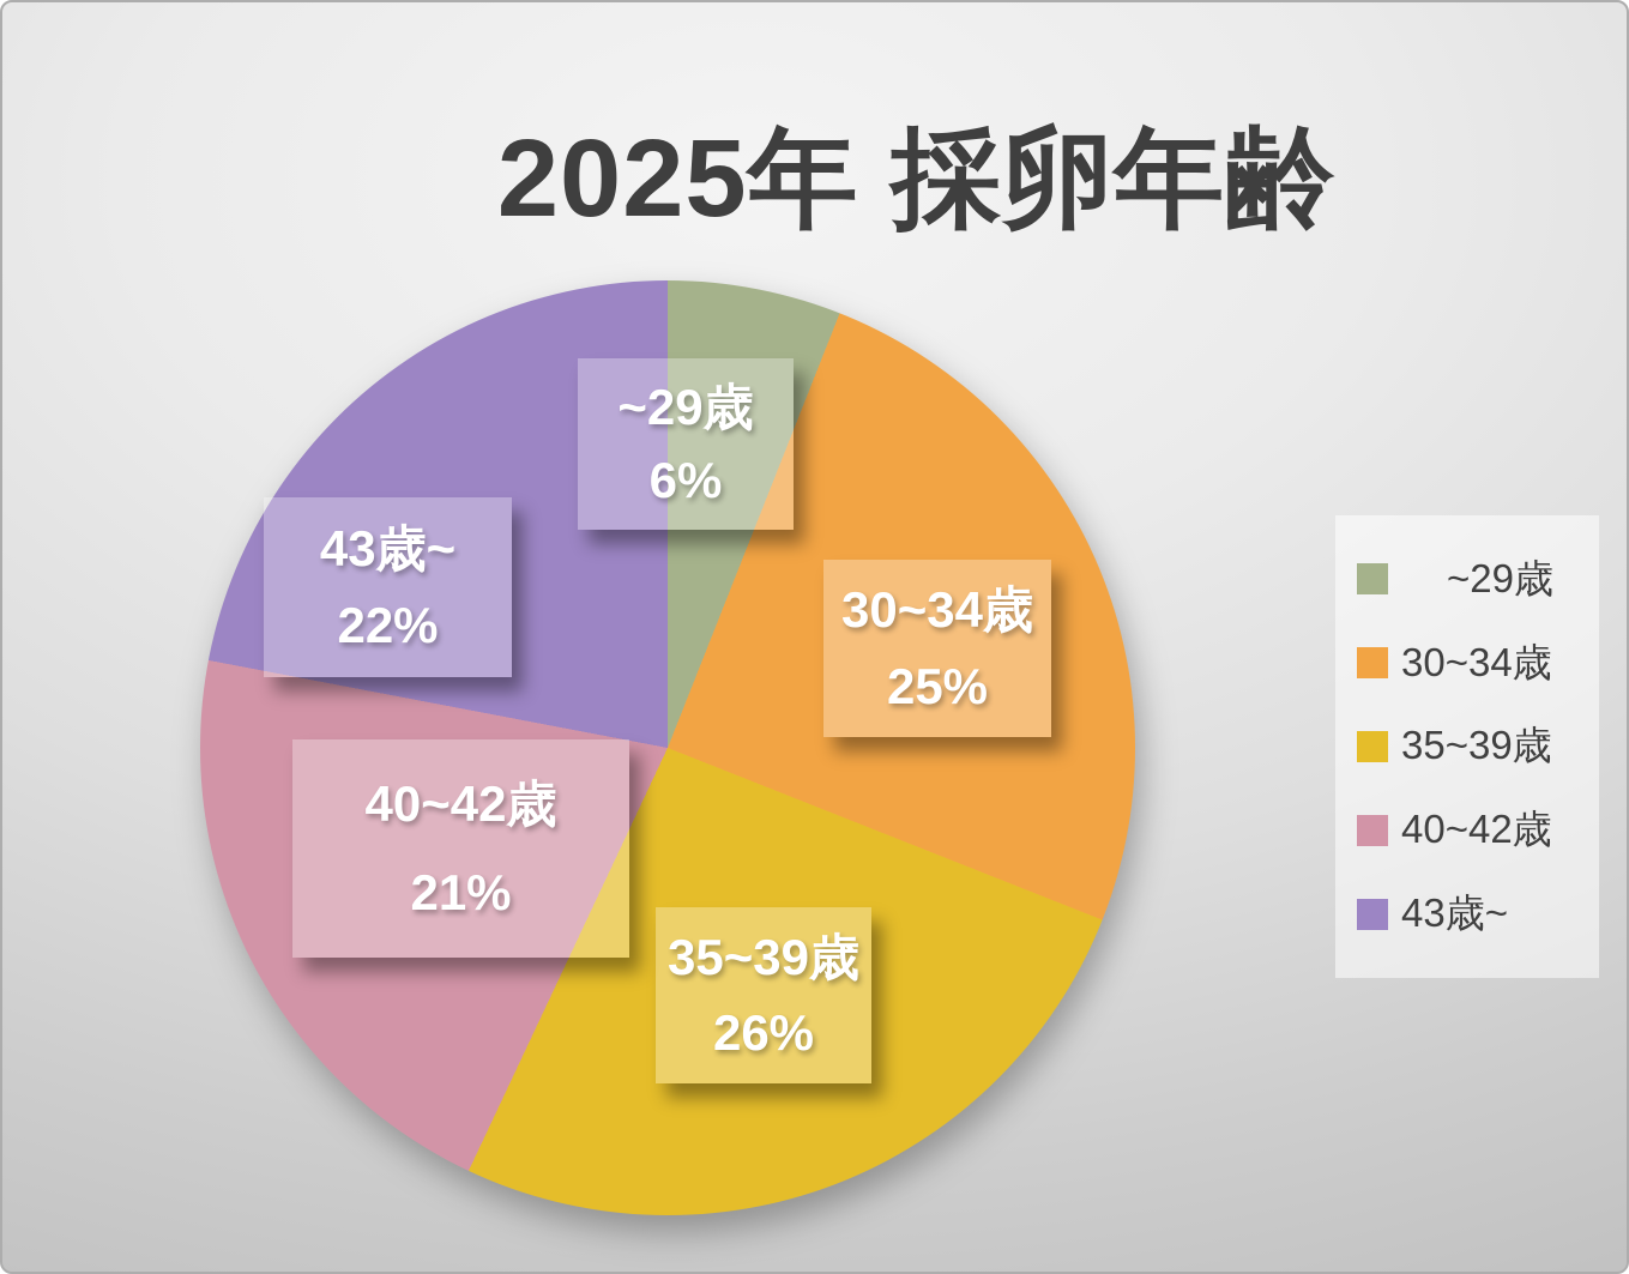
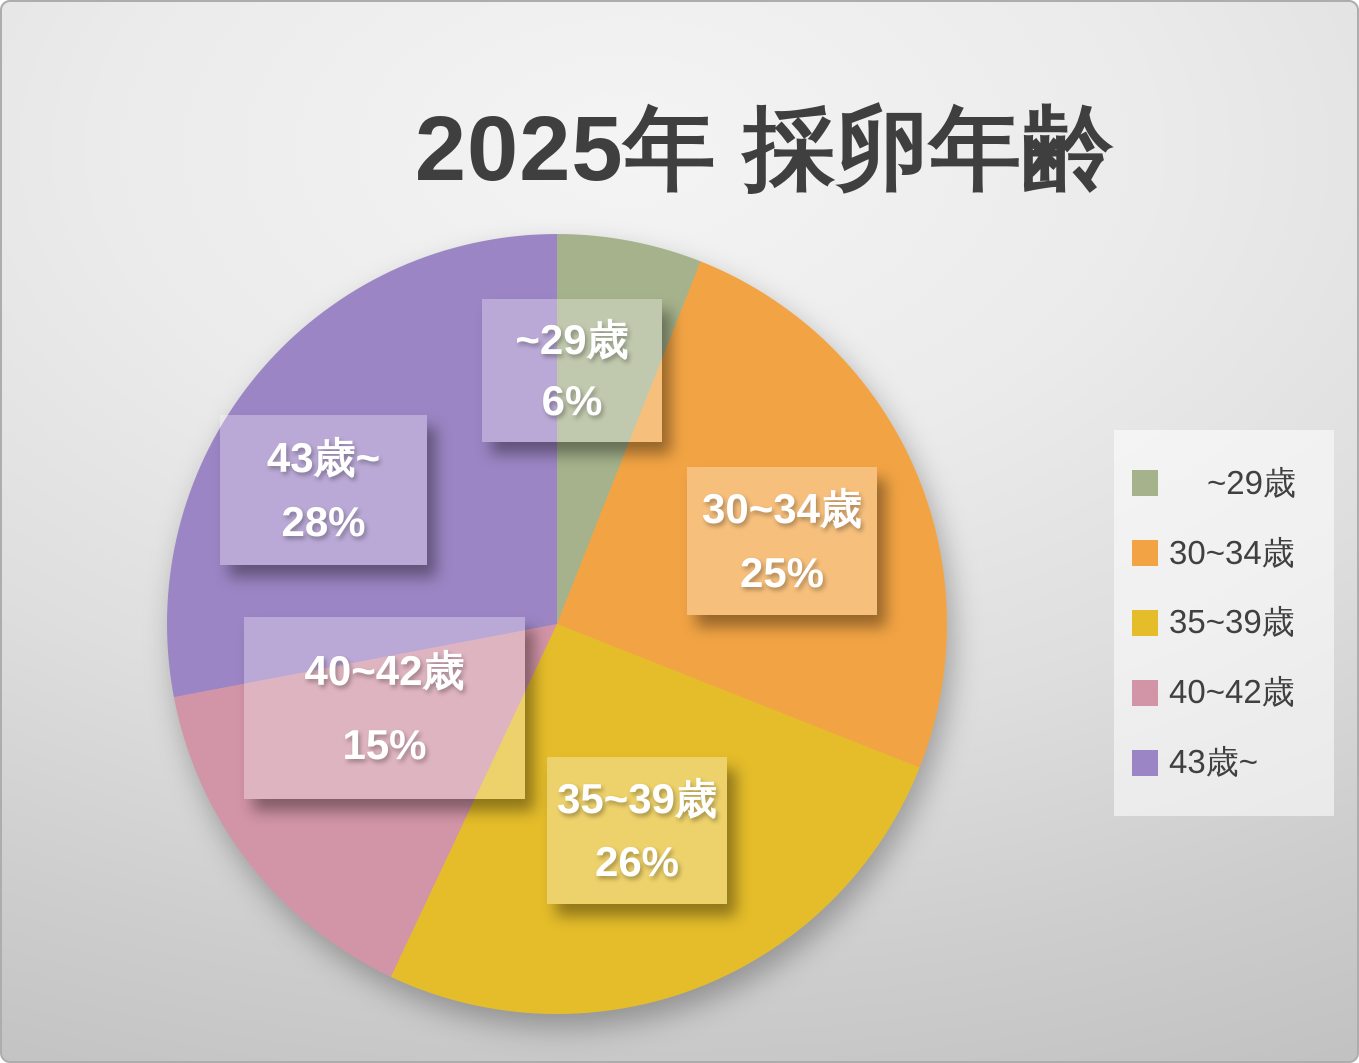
40~42歳: 21% -> 15%
43歳~: 22% -> 28%
